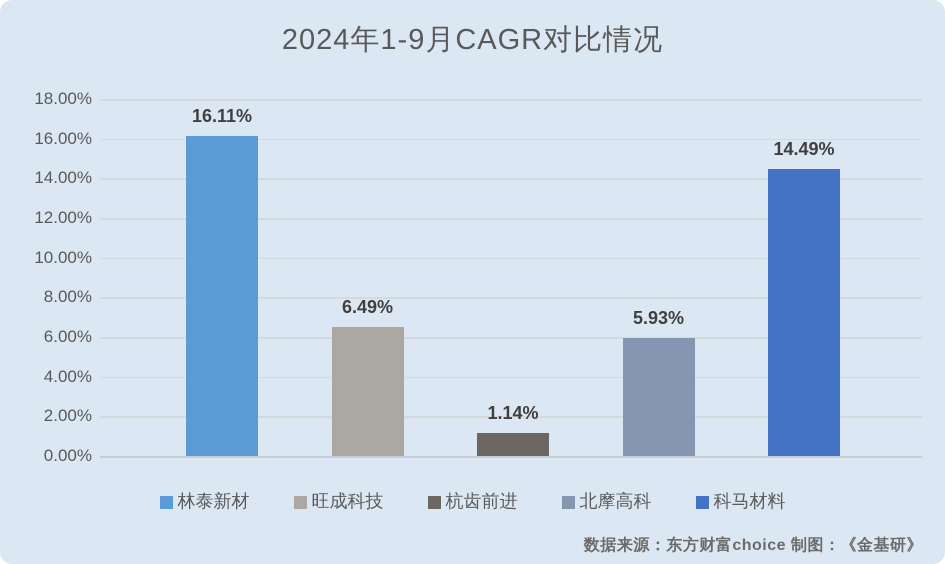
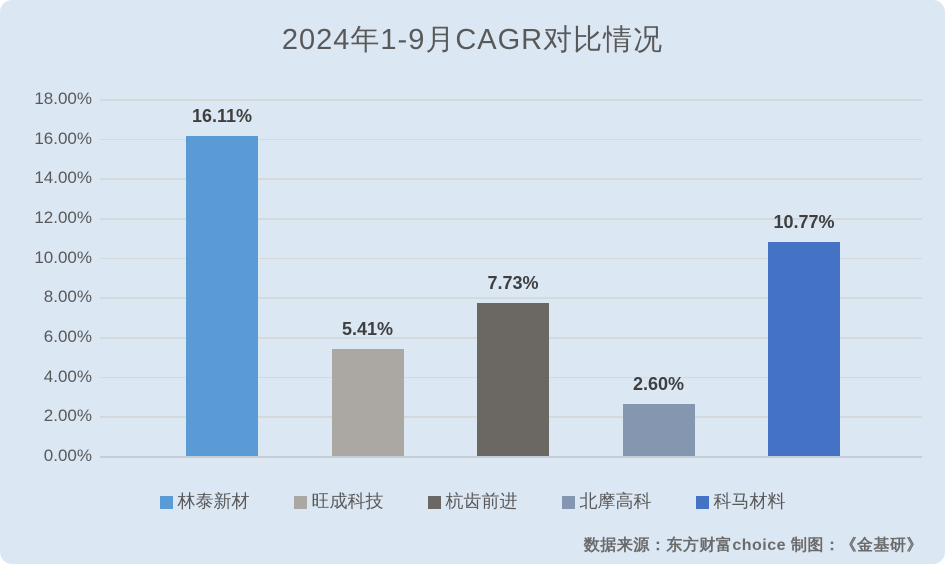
旺成科技: 6.49% -> 5.41%
杭齿前进: 1.14% -> 7.73%
北摩高科: 5.93% -> 2.60%
科马材料: 14.49% -> 10.77%
